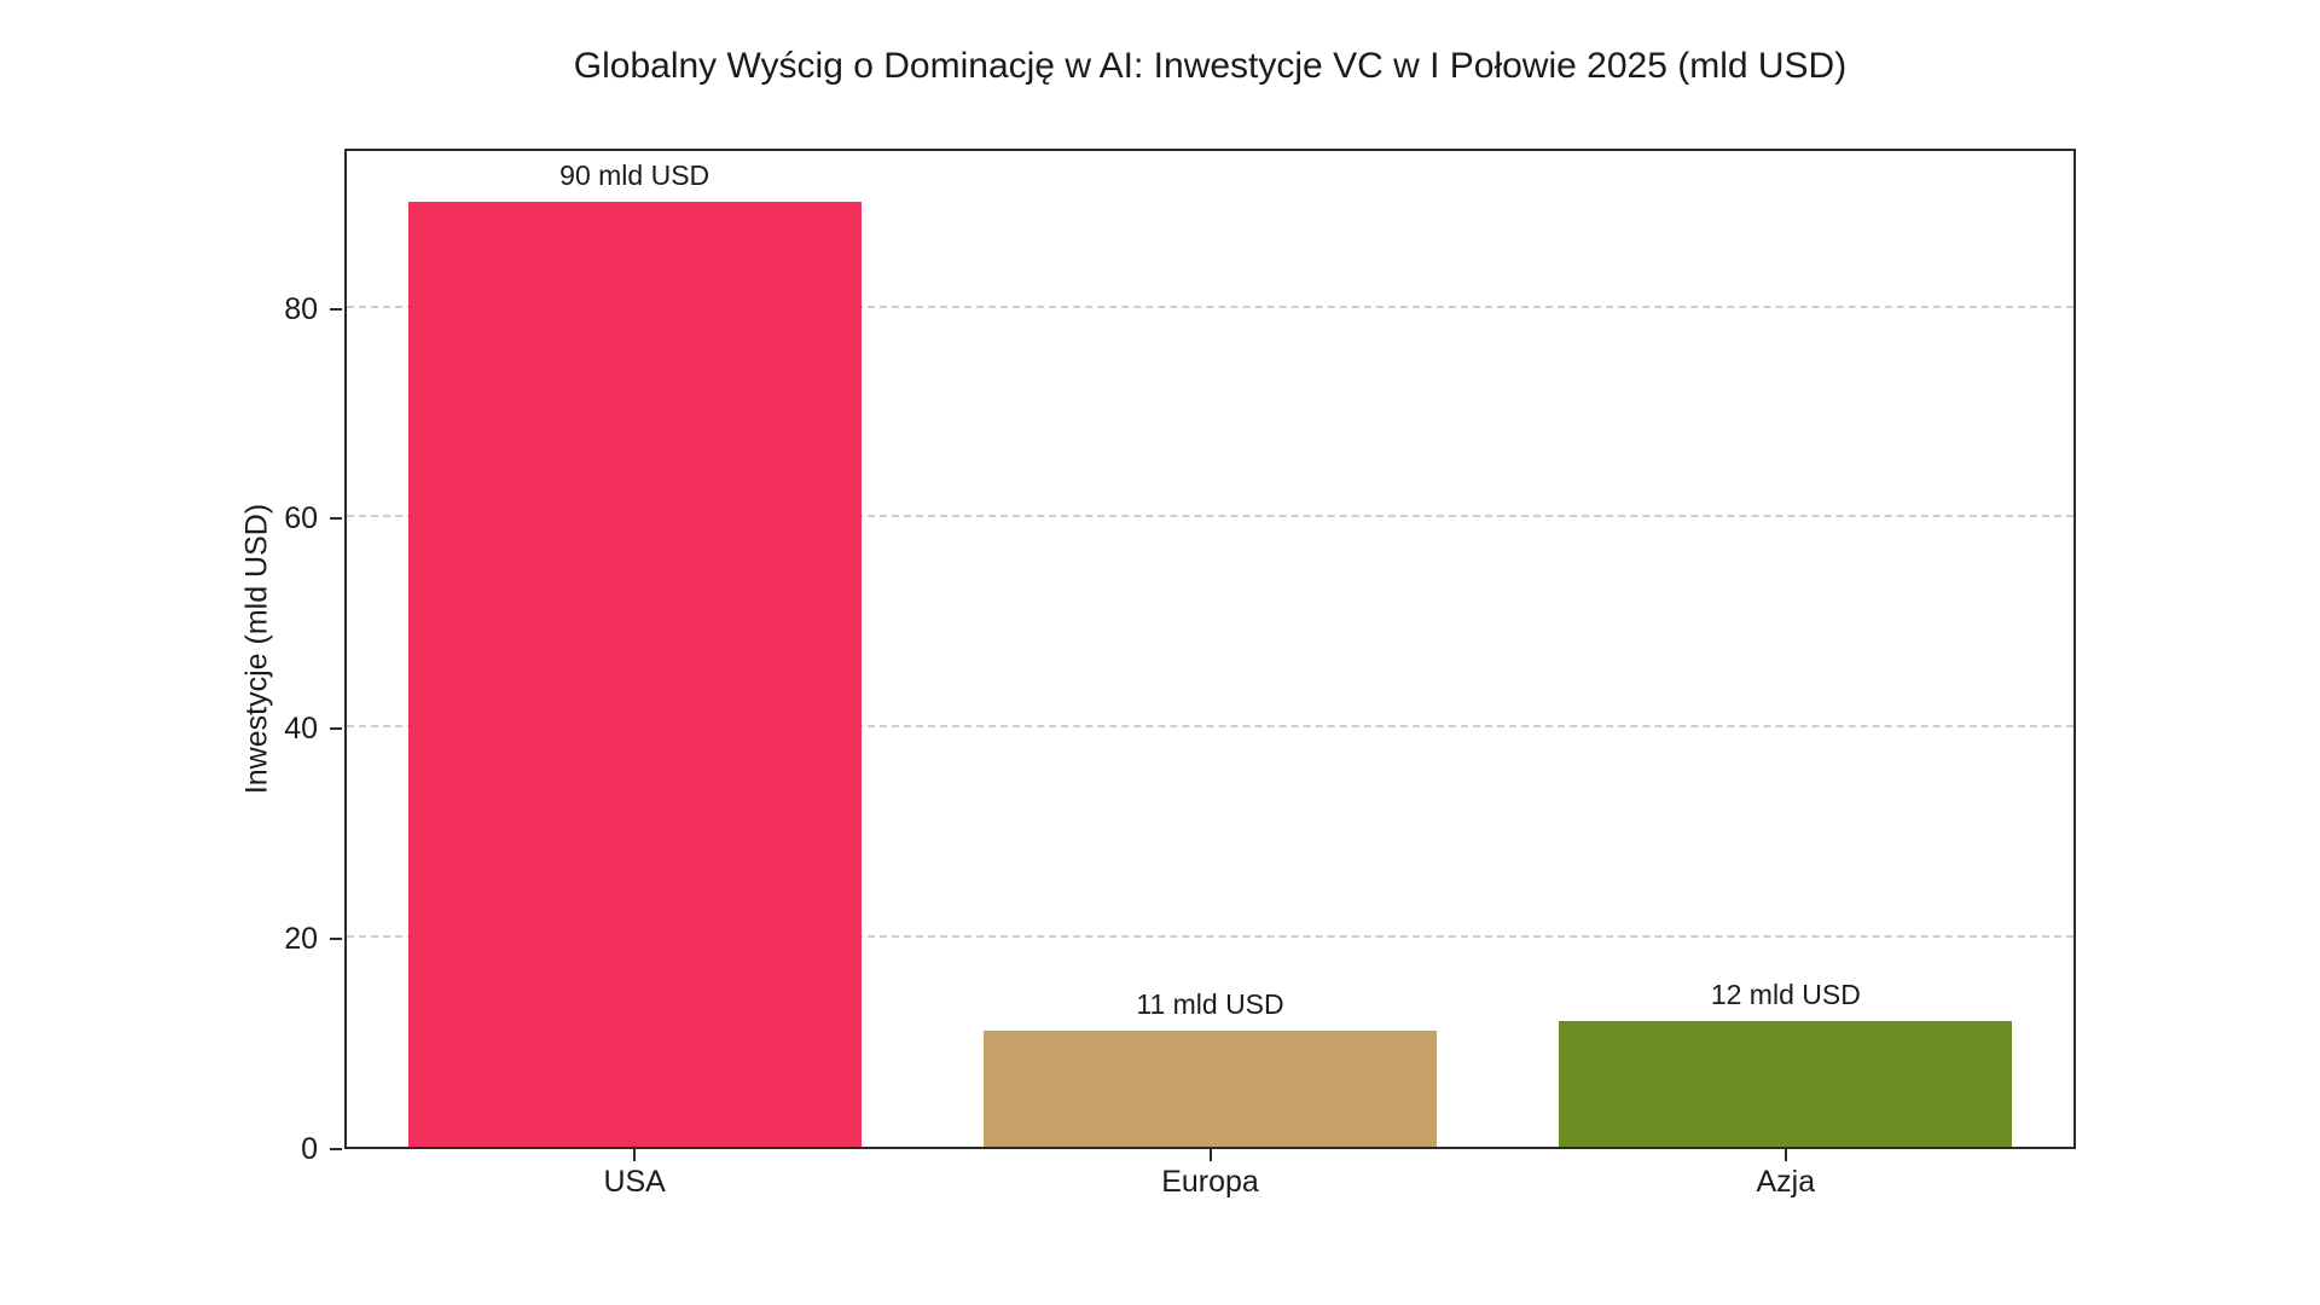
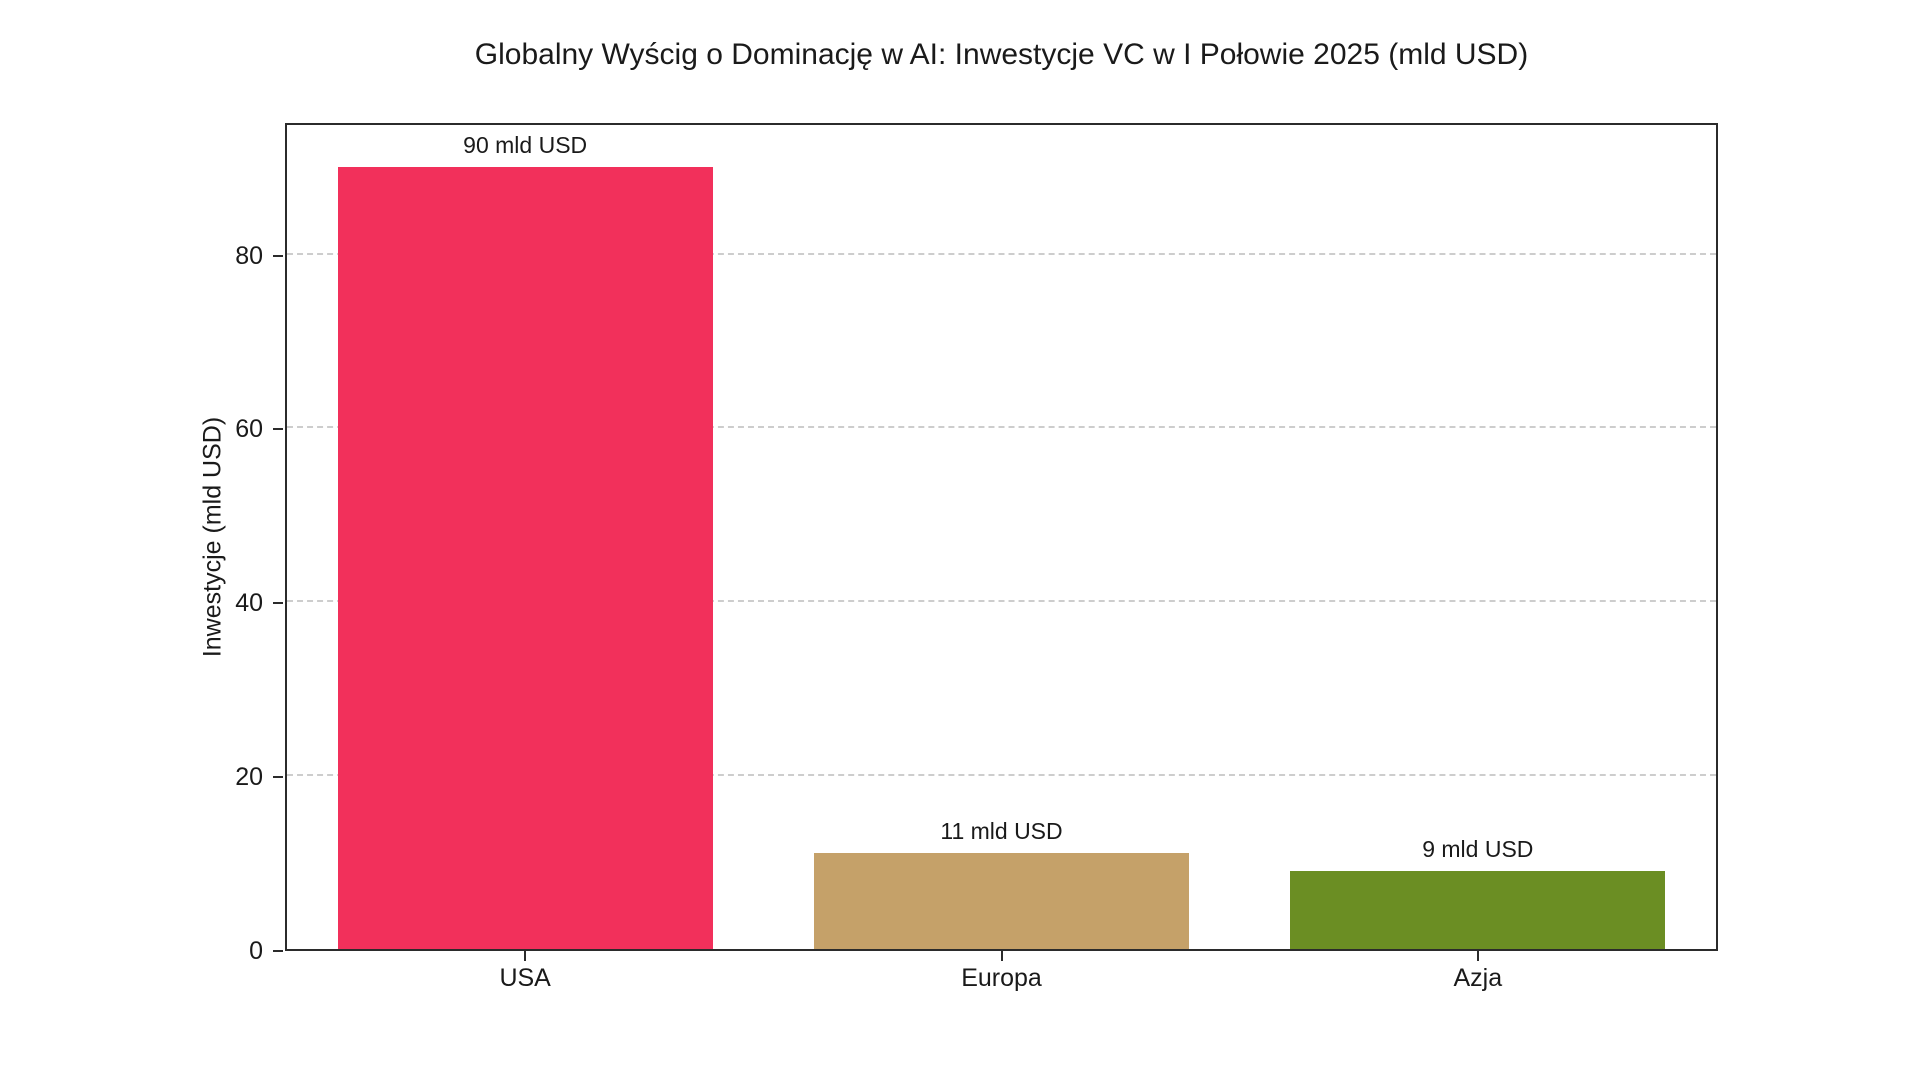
Azja: 12 -> 9
